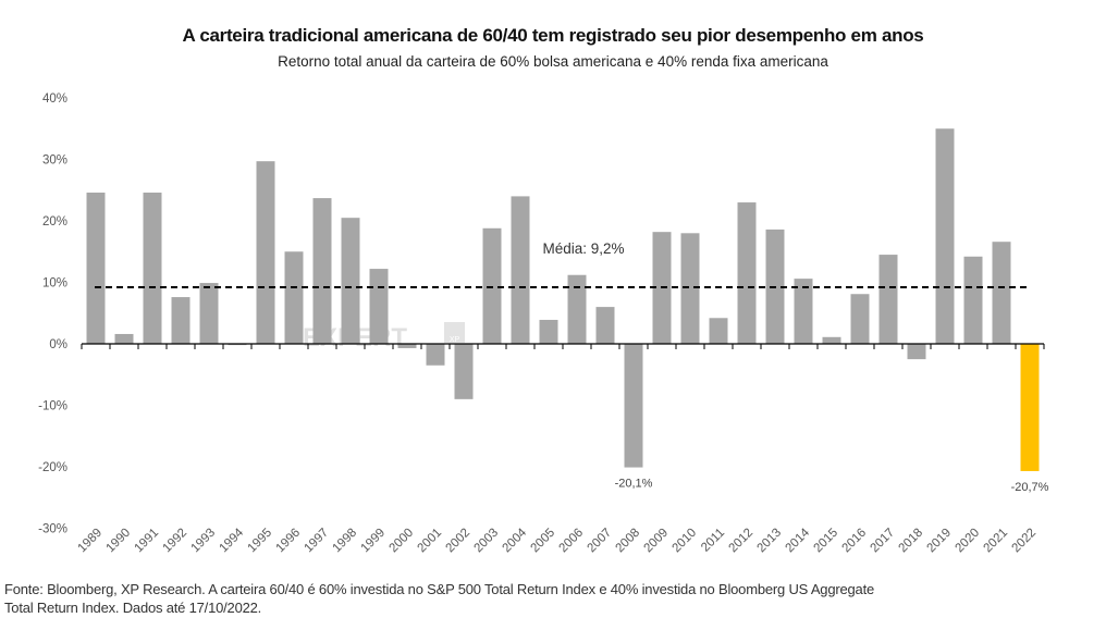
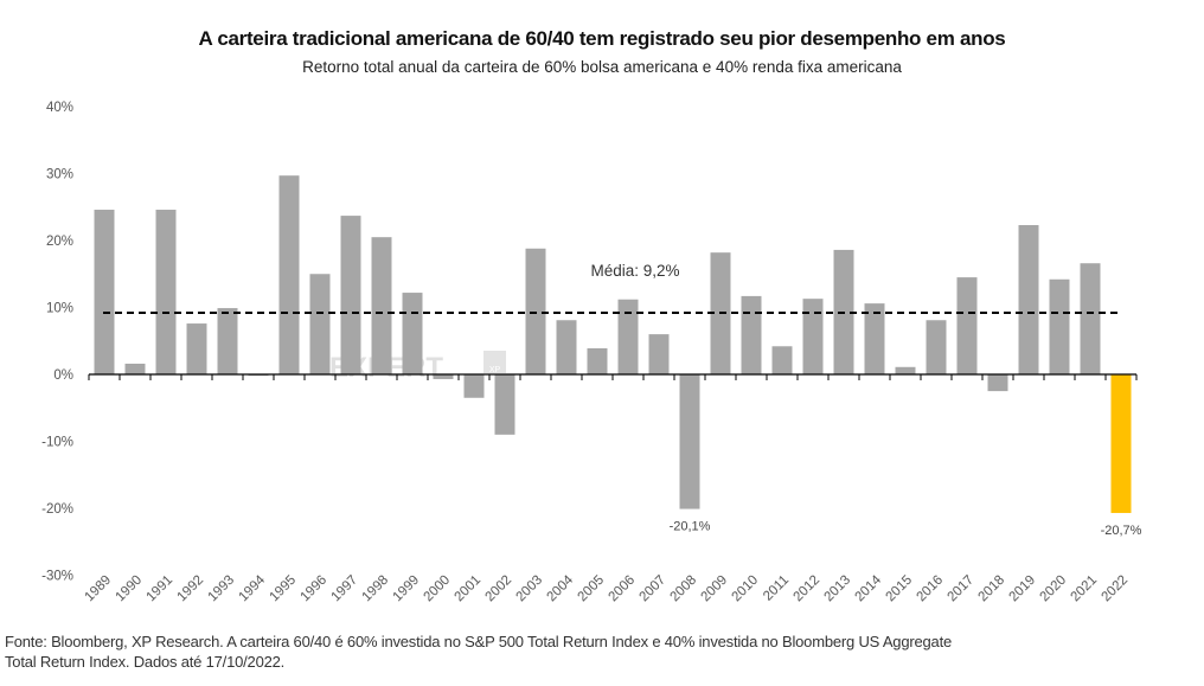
2004: 24% -> 8%
2010: 18% -> 12%
2012: 23% -> 11%
2019: 35% -> 22%
